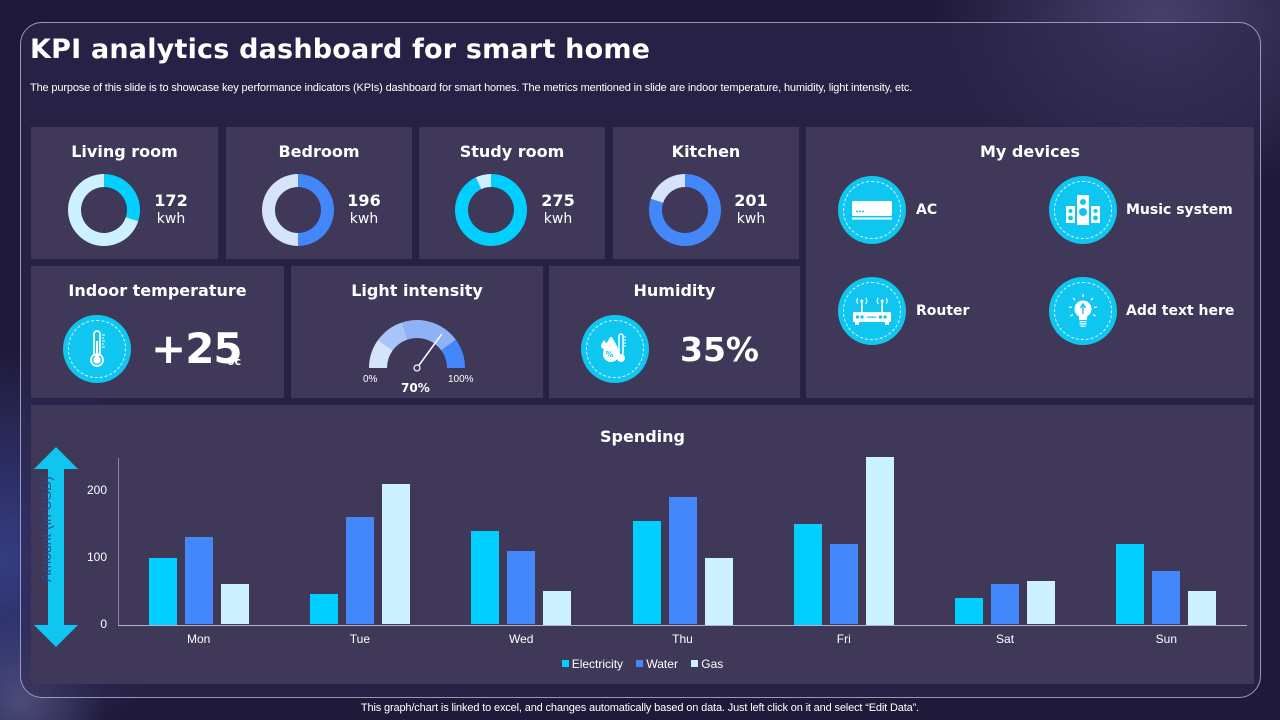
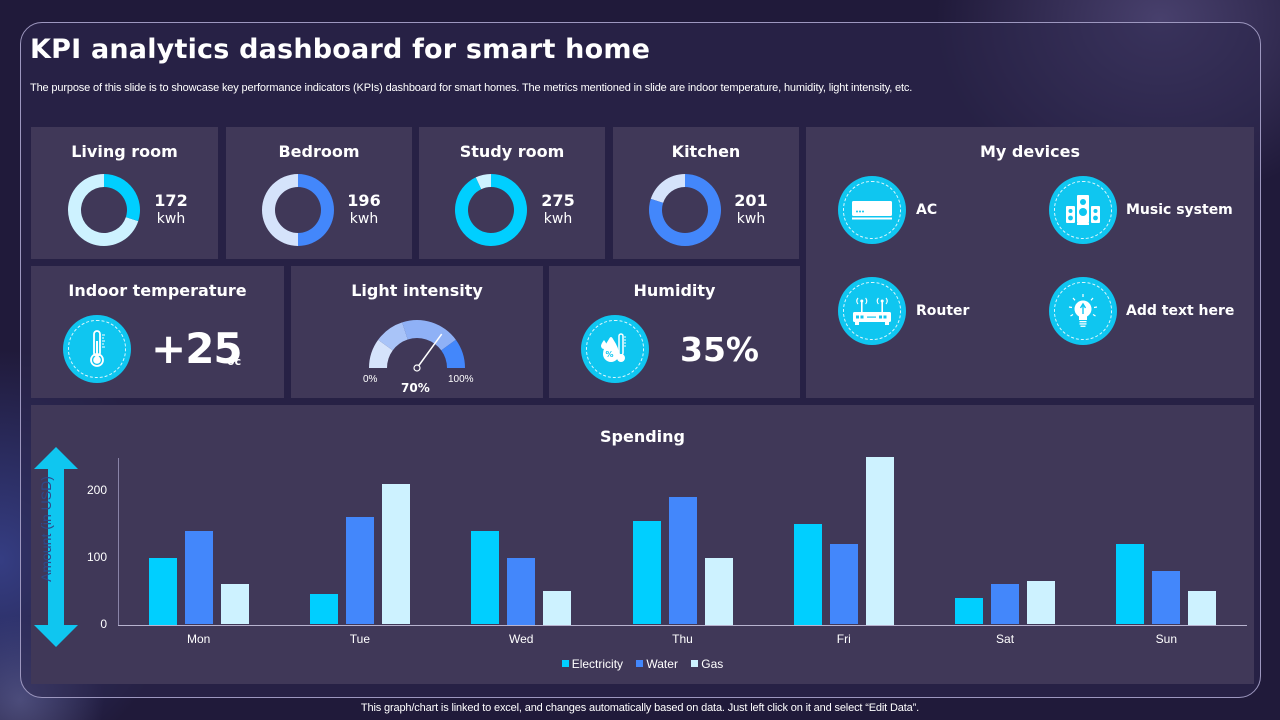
Water/Mon: 130 -> 140
Water/Wed: 110 -> 100
